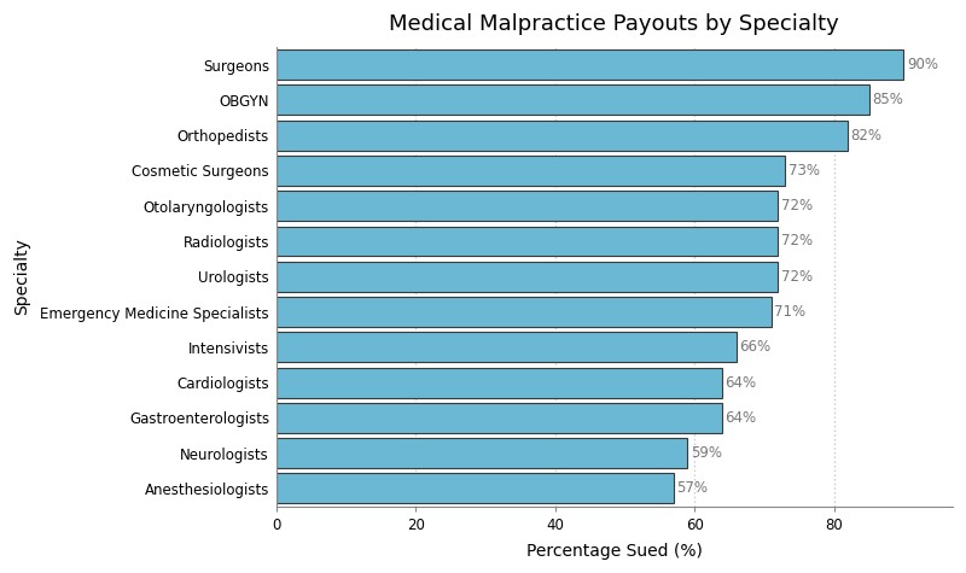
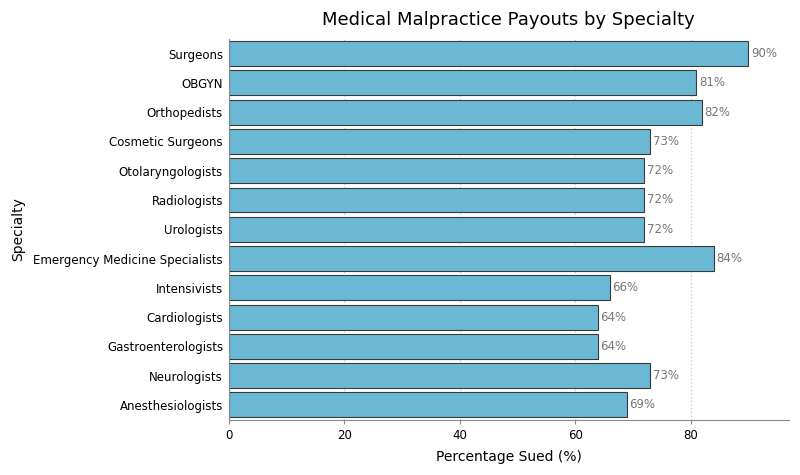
OBGYN: 85% -> 81%
Emergency Medicine Specialists: 71% -> 84%
Neurologists: 59% -> 73%
Anesthesiologists: 57% -> 69%
